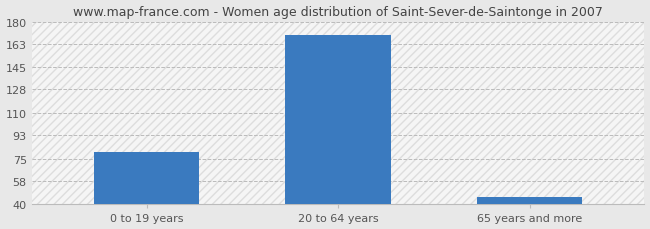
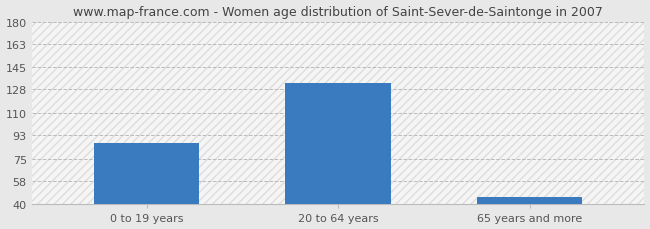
0 to 19 years: 80 -> 87
20 to 64 years: 170 -> 133
